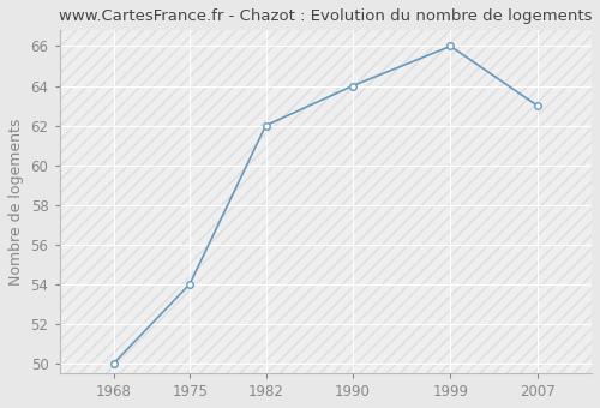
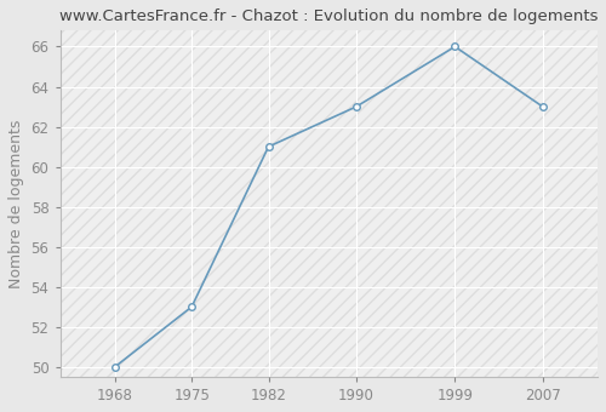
1975: 54 -> 53
1982: 62 -> 61
1990: 64 -> 63
